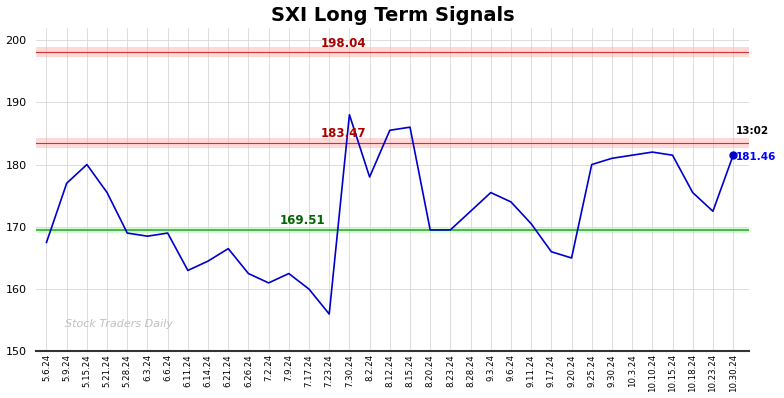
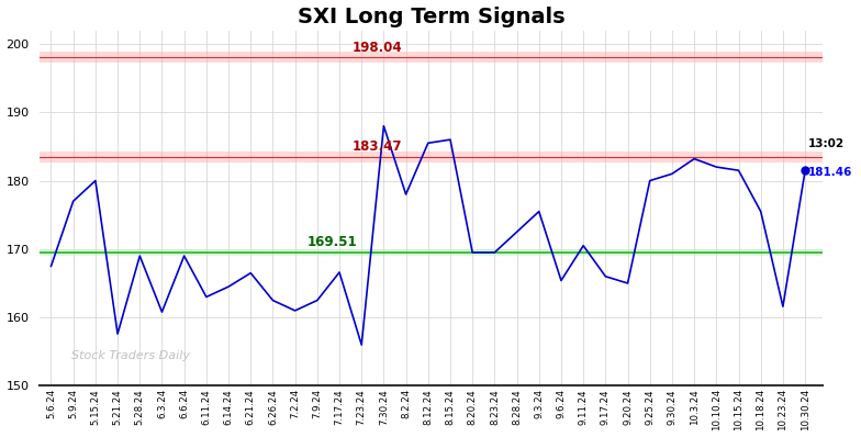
5.21.24: 175.5 -> 157.6
6.3.24: 168.5 -> 160.8
7.17.24: 160.0 -> 166.6
9.6.24: 174.0 -> 165.4
10.3.24: 181.5 -> 183.2
10.23.24: 172.5 -> 161.6
